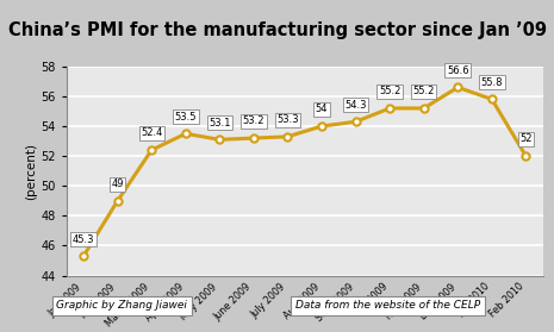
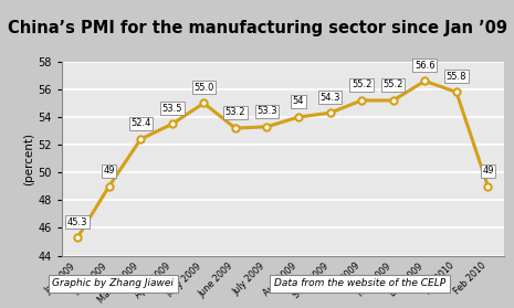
May 2009: 53.1 -> 55.0
Feb 2010: 52 -> 49
